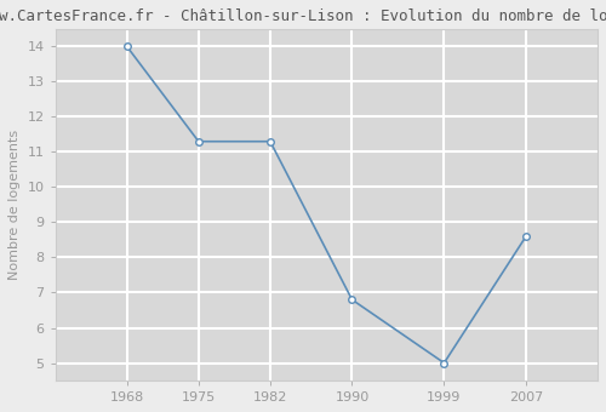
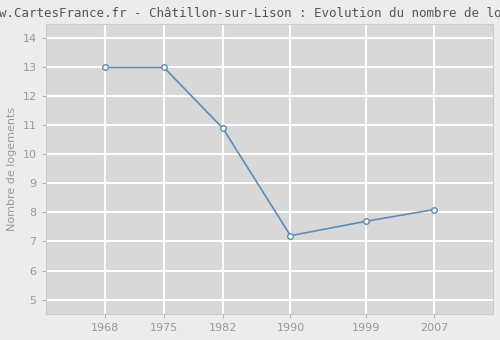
1968: 14.0 -> 13.0
1975: 11.3 -> 13.0
1982: 11.3 -> 10.9
1990: 6.8 -> 7.2
1999: 5.0 -> 7.7
2007: 8.6 -> 8.1
